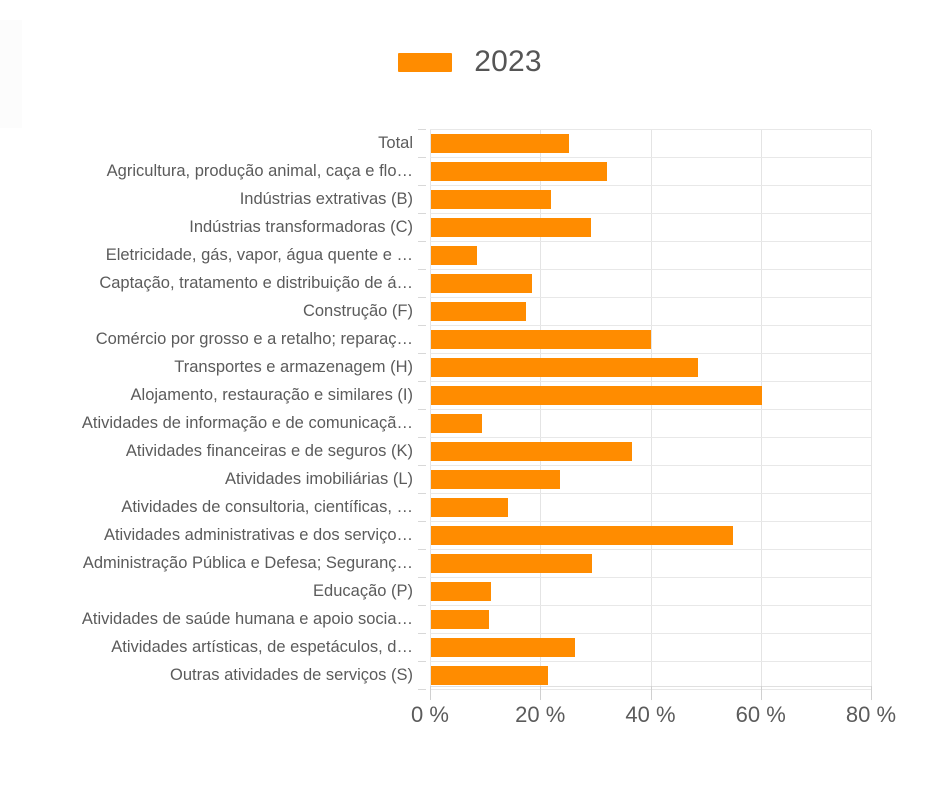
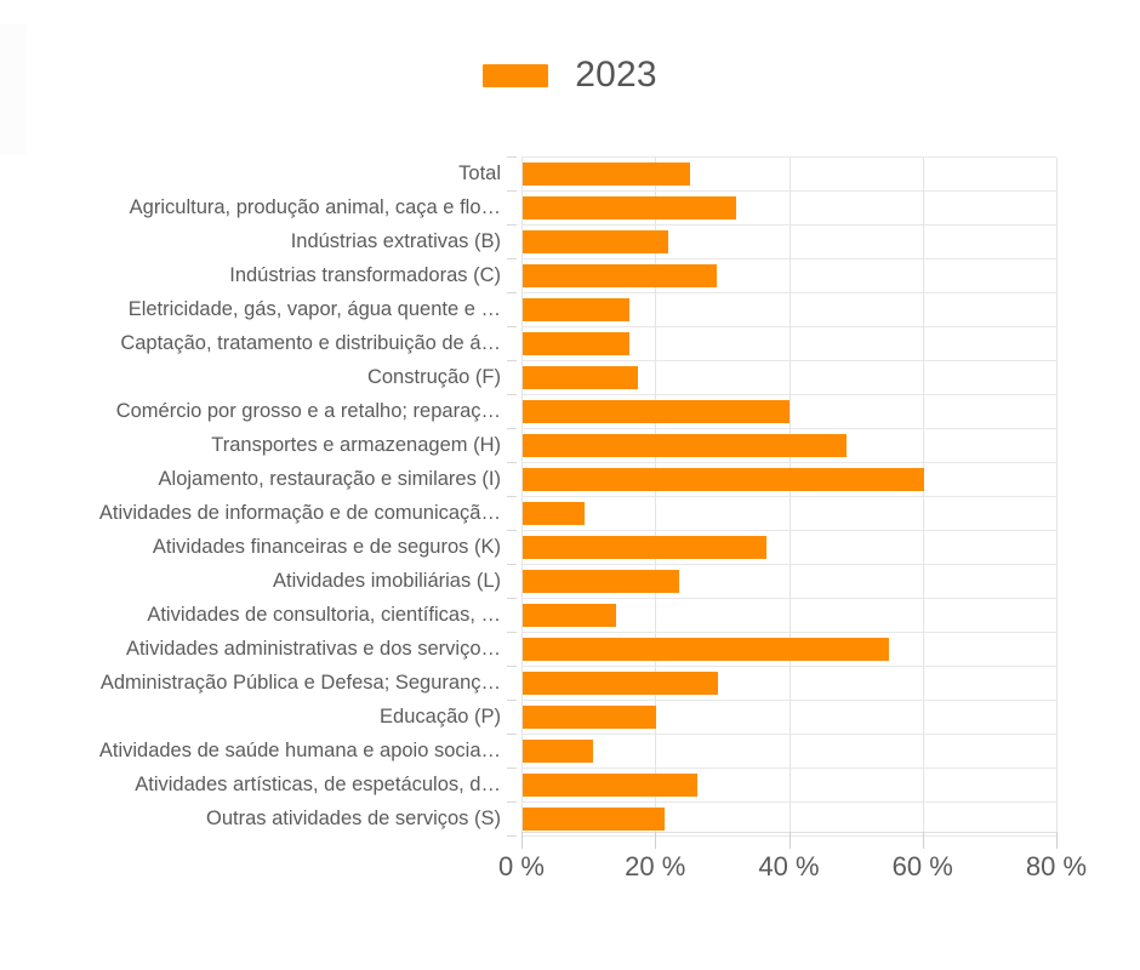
Eletricidade, gás, vapor, água quente e …: 8% -> 16%
Captação, tratamento e distribuição de á…: 18% -> 16%
Educação (P): 11% -> 20%
